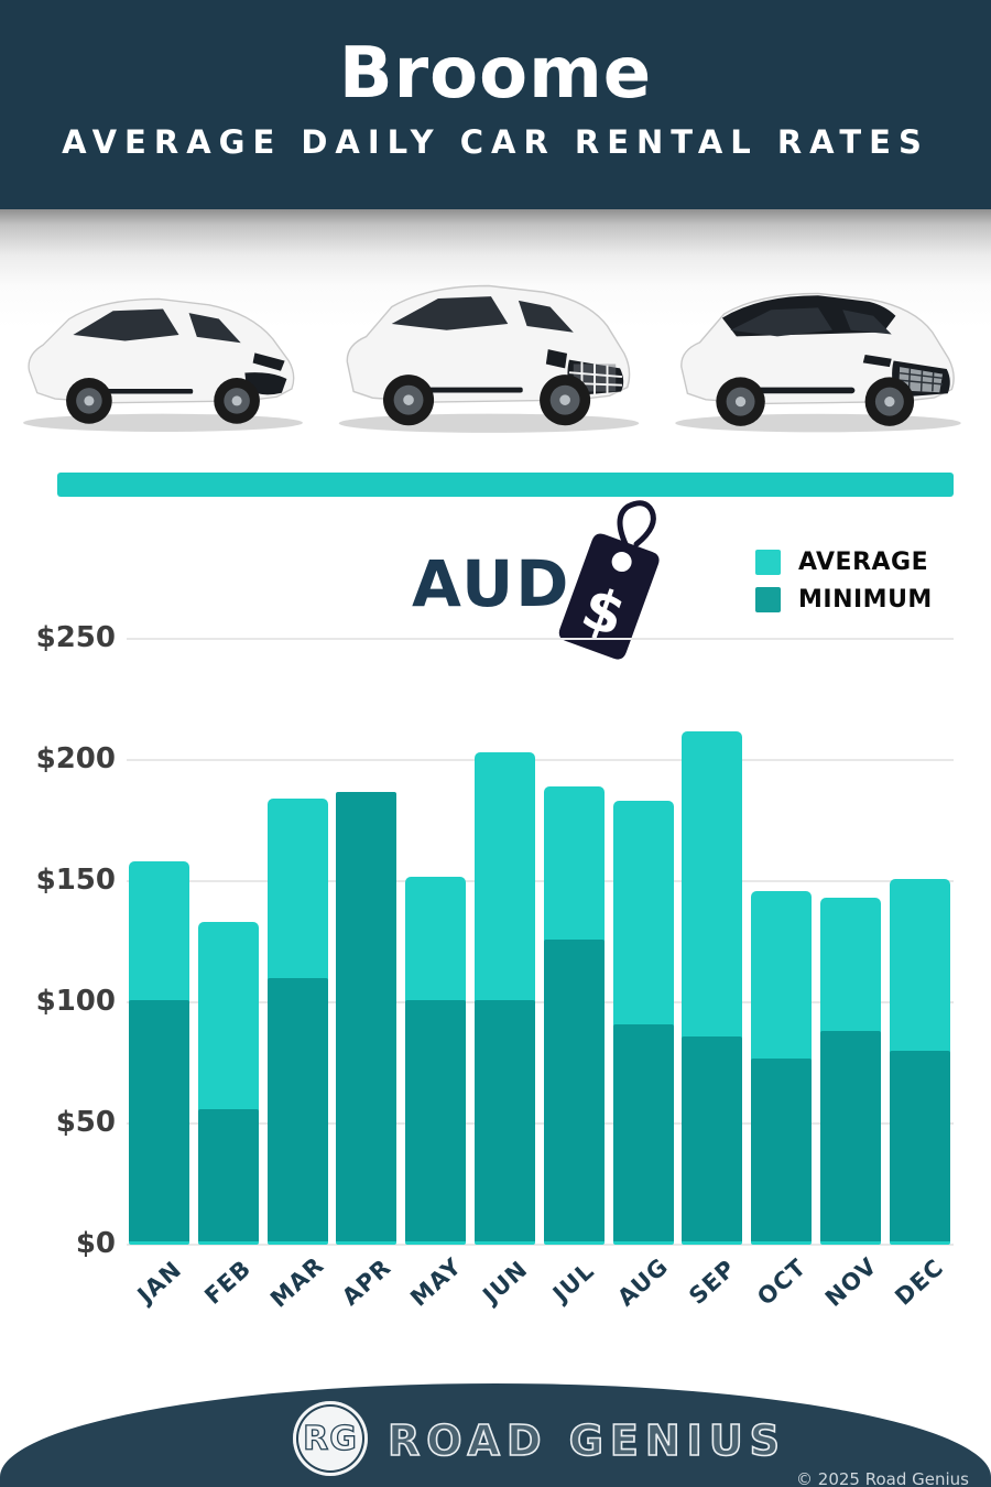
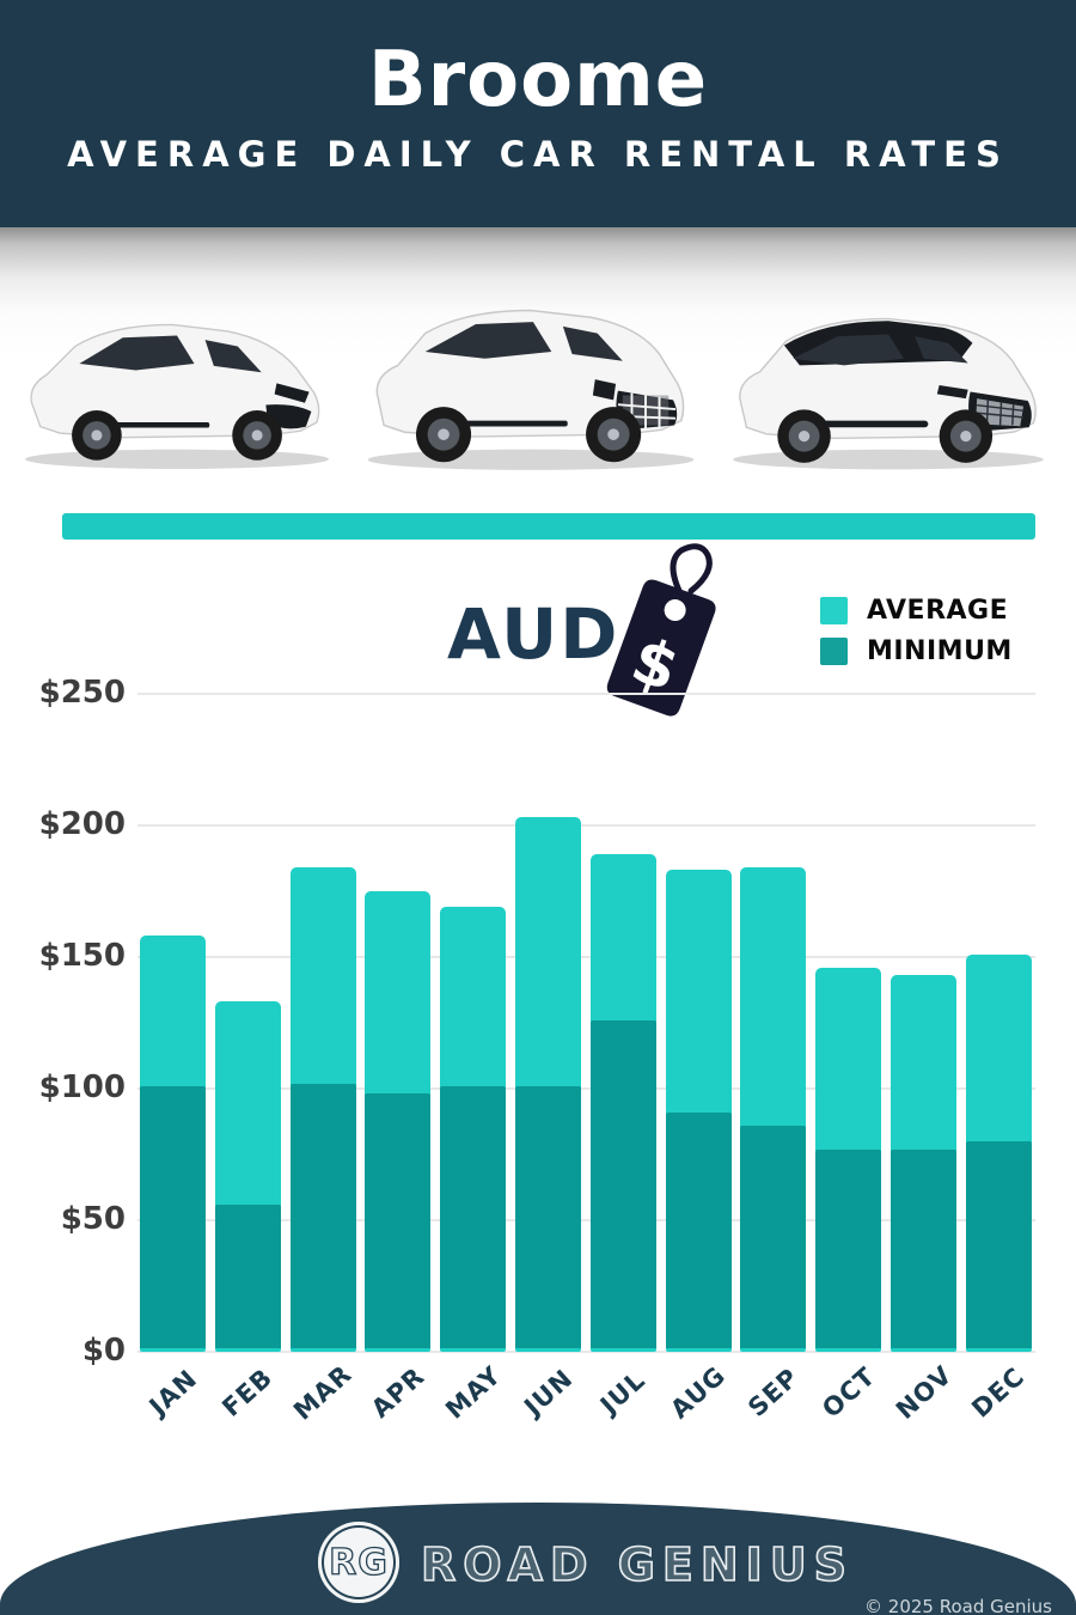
MINIMUM/MAR: $110 -> $102
MINIMUM/APR: $187 -> $98
AVERAGE/MAY: $152 -> $169
AVERAGE/SEP: $212 -> $184
MINIMUM/NOV: $88 -> $77
